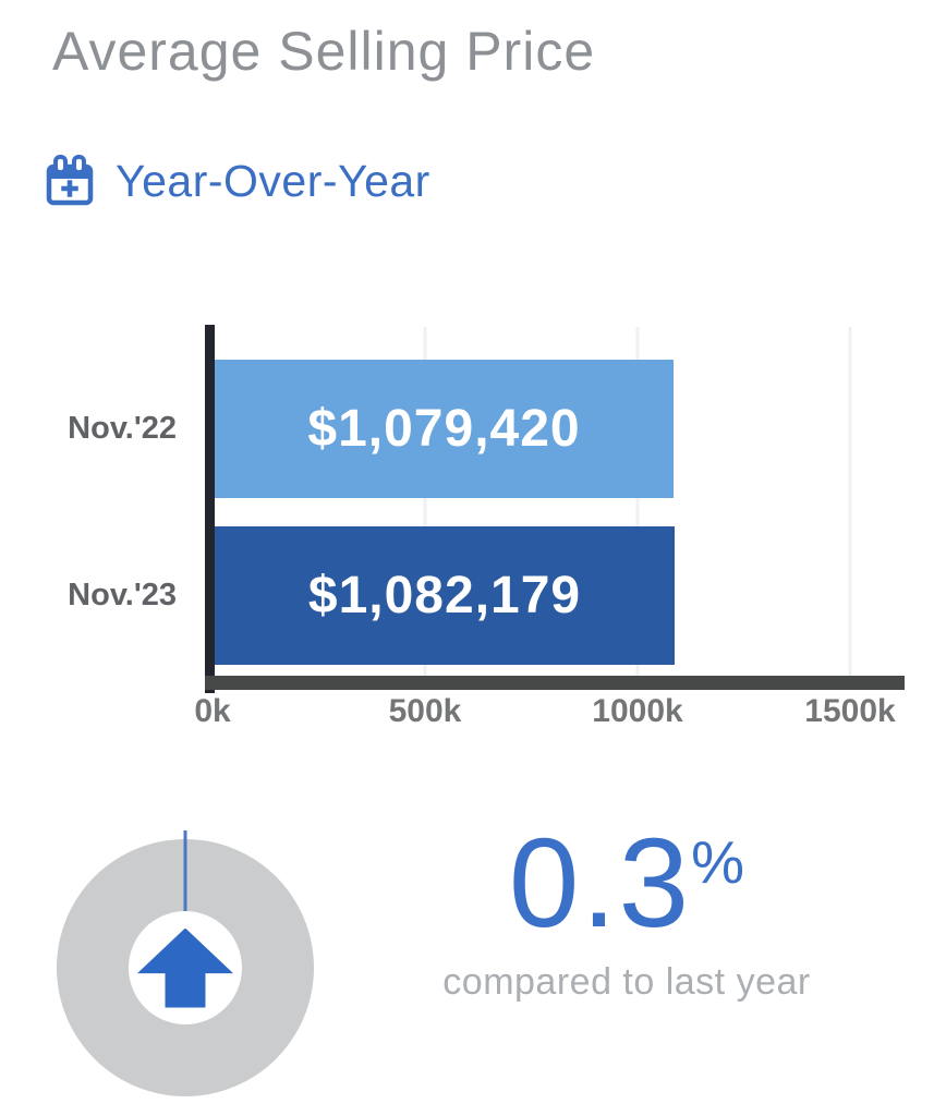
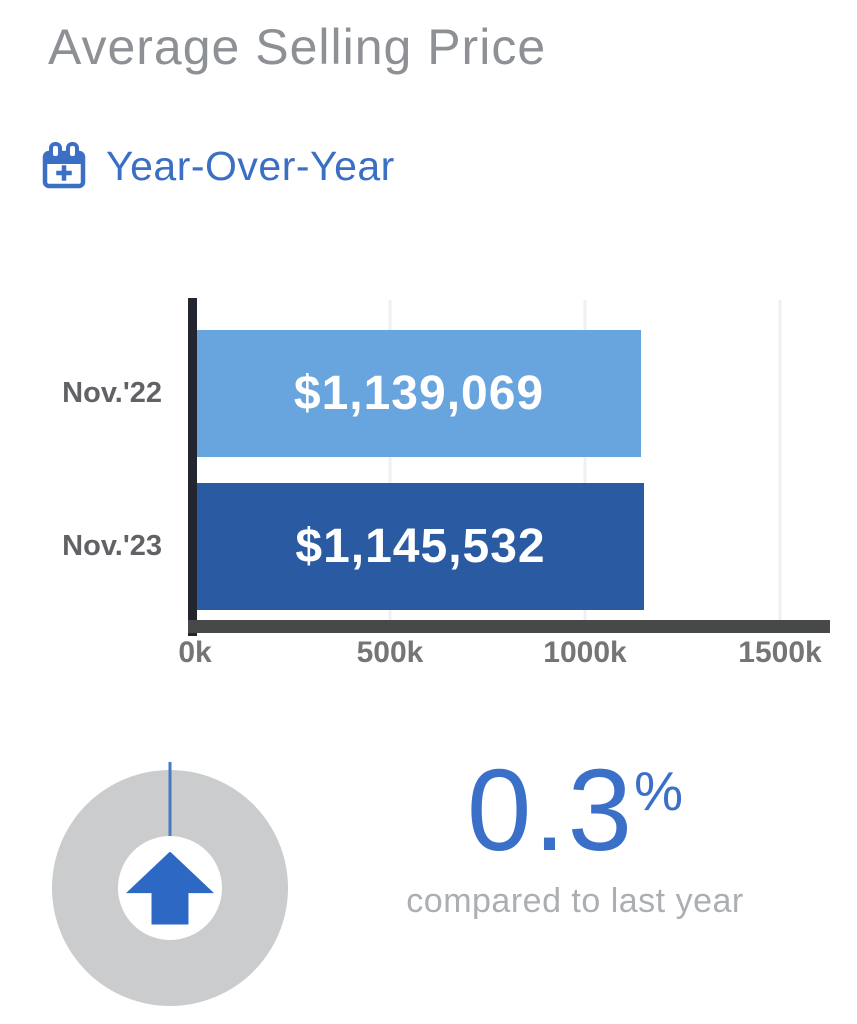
Nov.'22: $1,079,420 -> $1,139,069
Nov.'23: $1,082,179 -> $1,145,532
